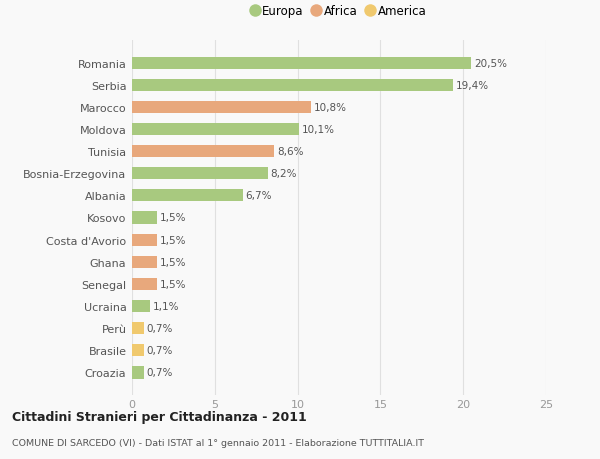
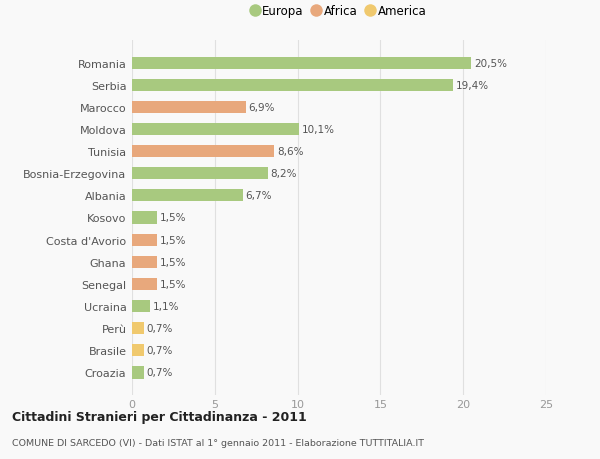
Marocco: 10,8% -> 6,9%
